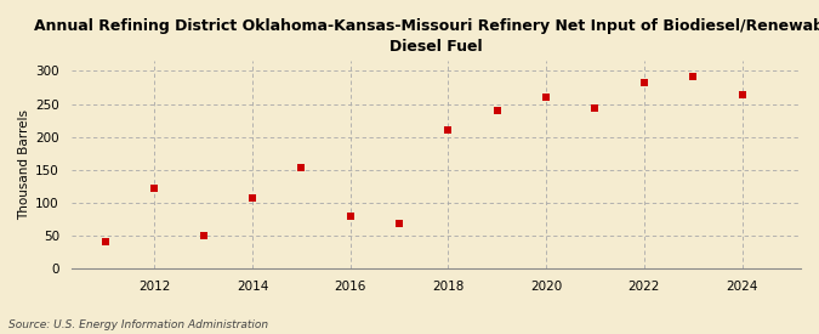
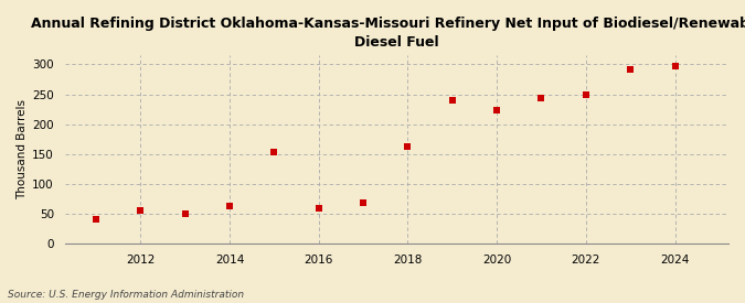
2012: 122 -> 55
2014: 108 -> 63
2016: 80 -> 60
2018: 210 -> 163
2020: 260 -> 223
2022: 282 -> 249
2024: 264 -> 298
